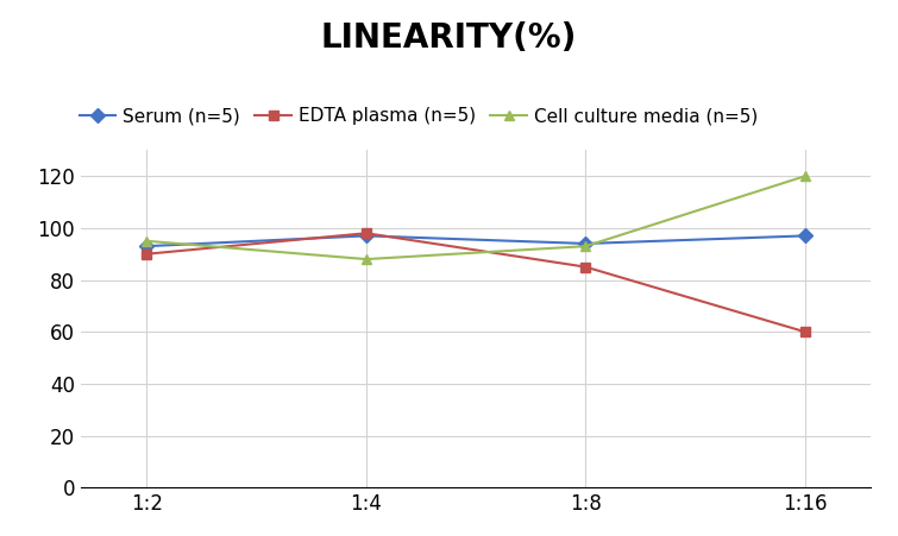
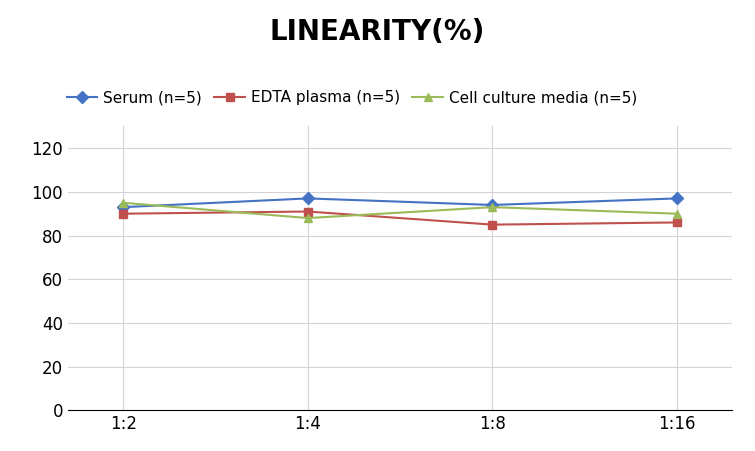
EDTA plasma (n=5)/1:4: 98 -> 91
EDTA plasma (n=5)/1:16: 60 -> 86
Cell culture media (n=5)/1:16: 120 -> 90
